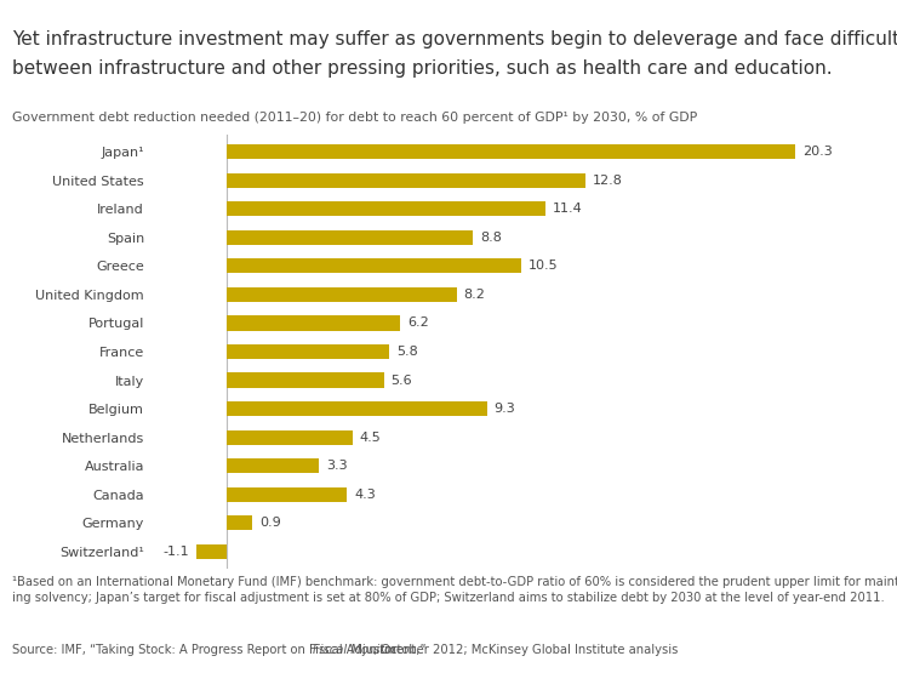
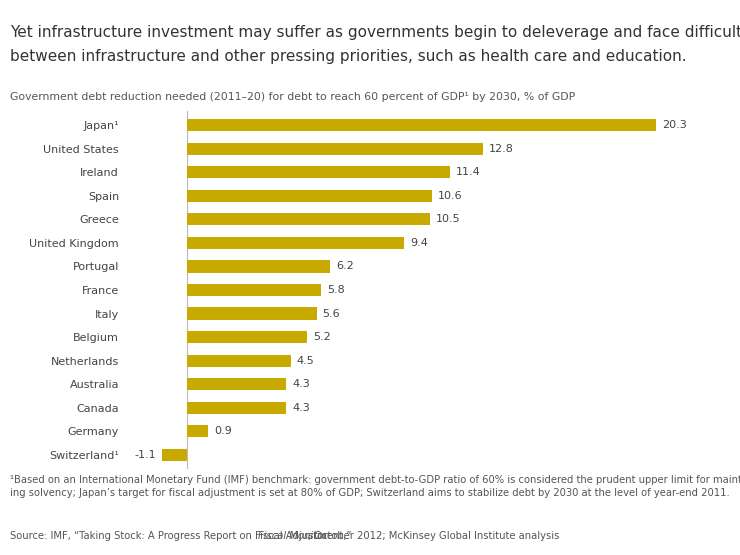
Spain: 8.8 -> 10.6
United Kingdom: 8.2 -> 9.4
Belgium: 9.3 -> 5.2
Australia: 3.3 -> 4.3
